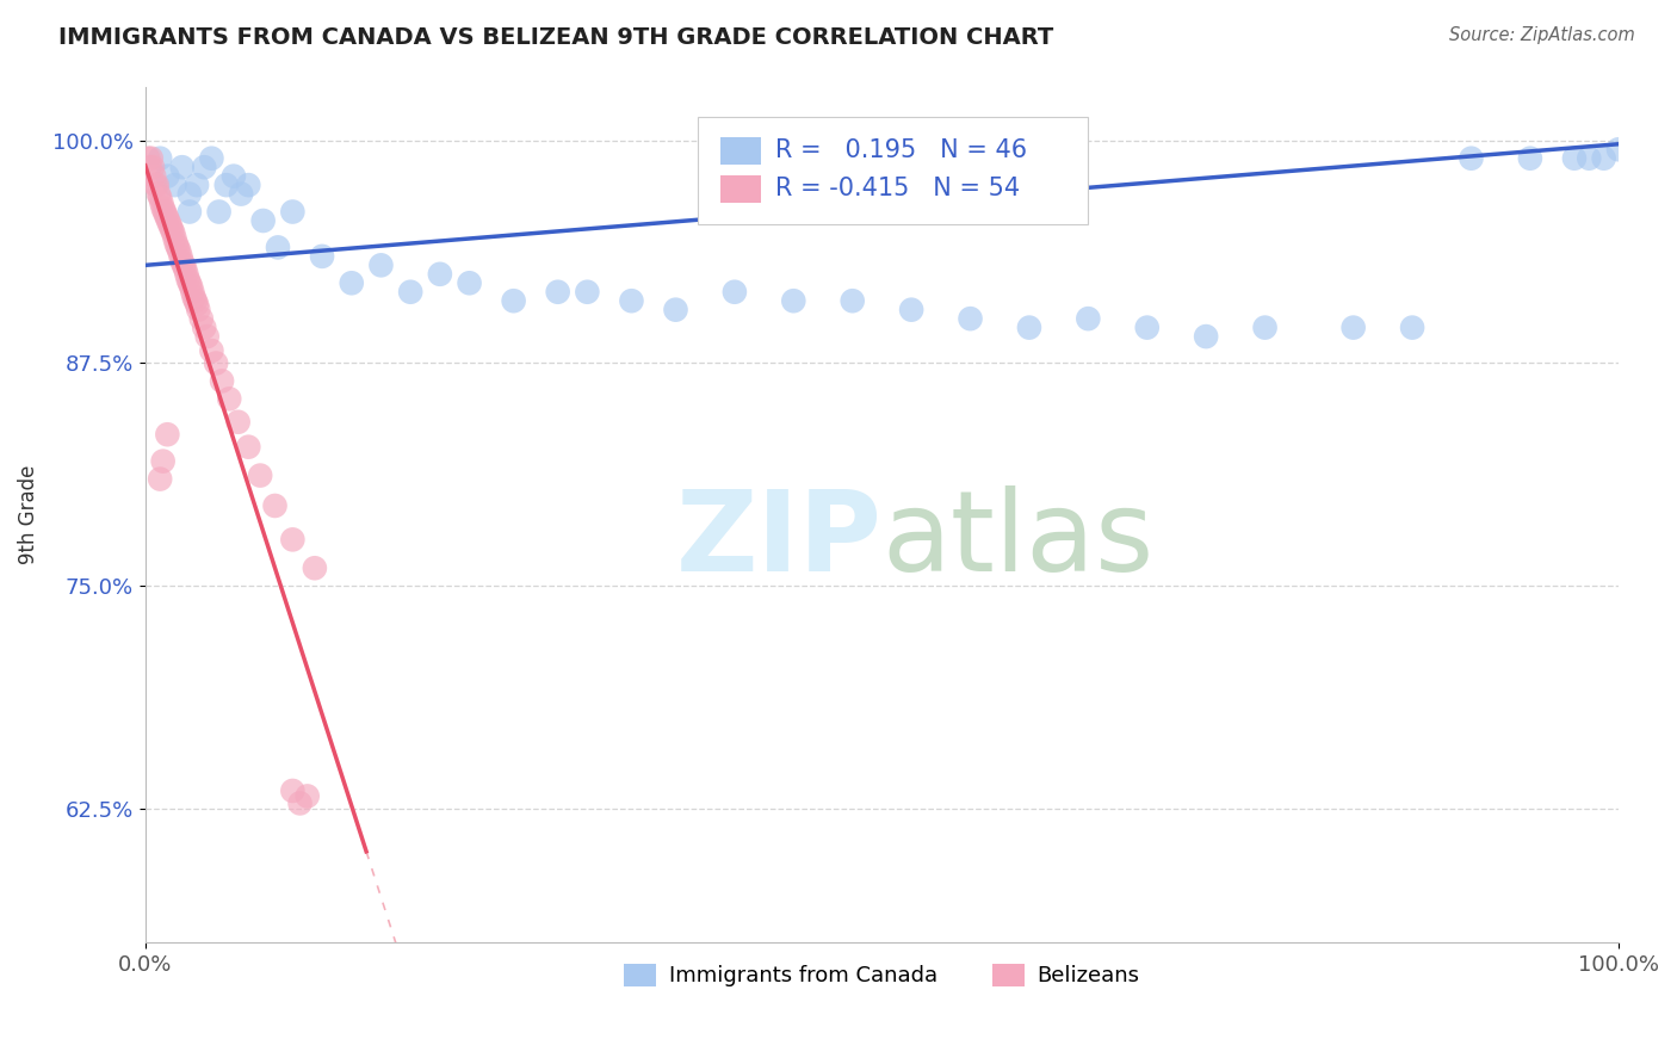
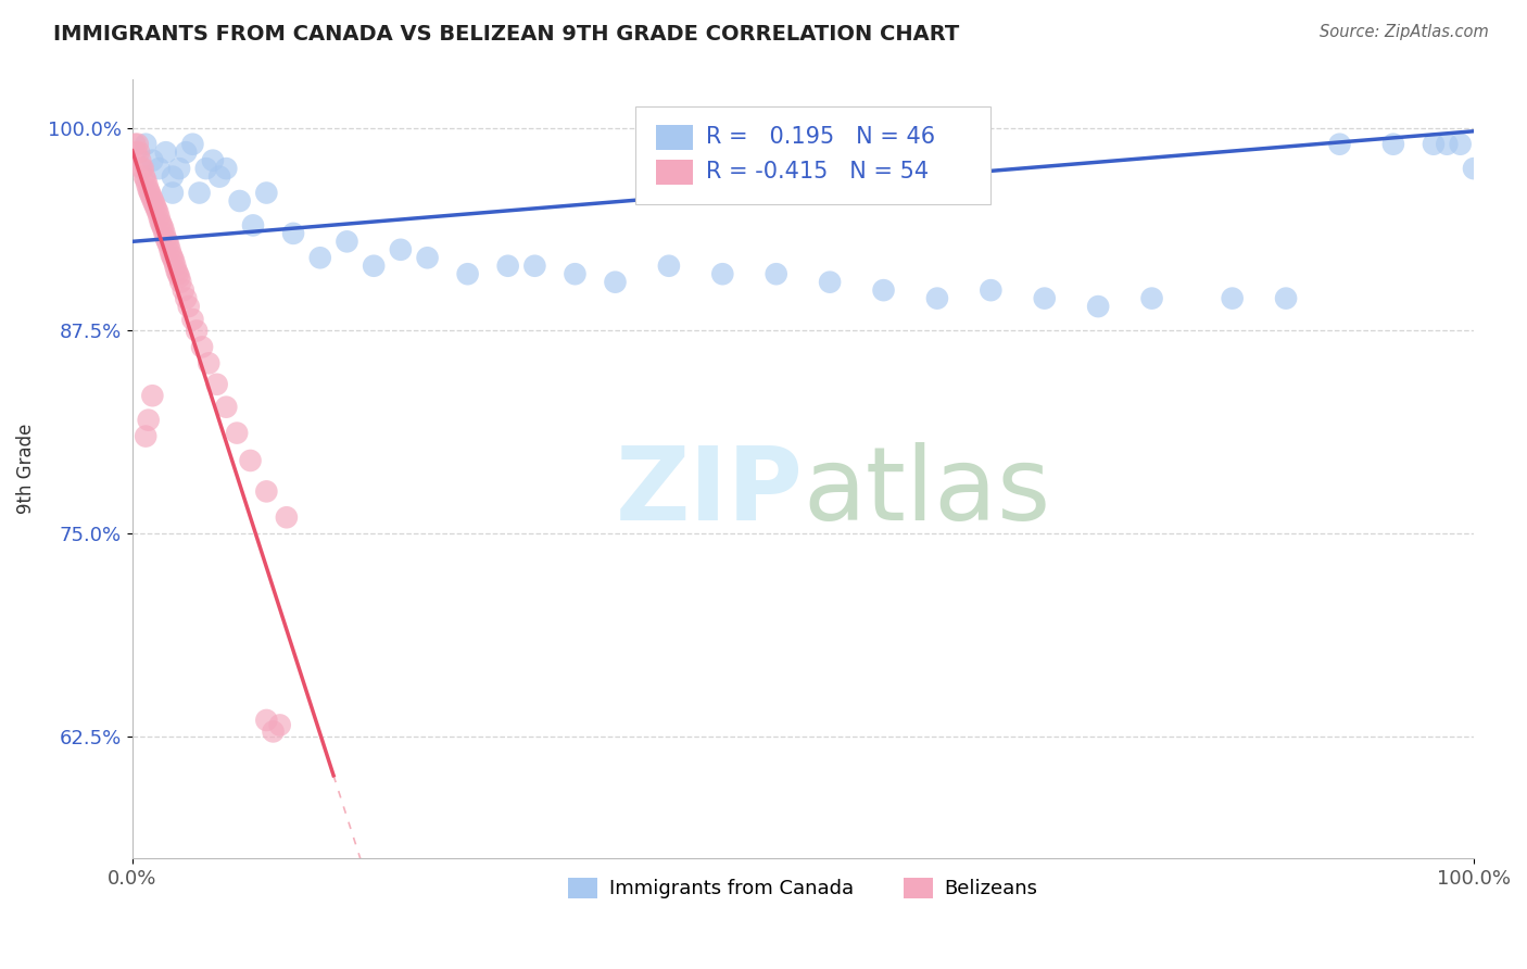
Immigrants from Canada/100.0%: 99.5% -> 97.5%
